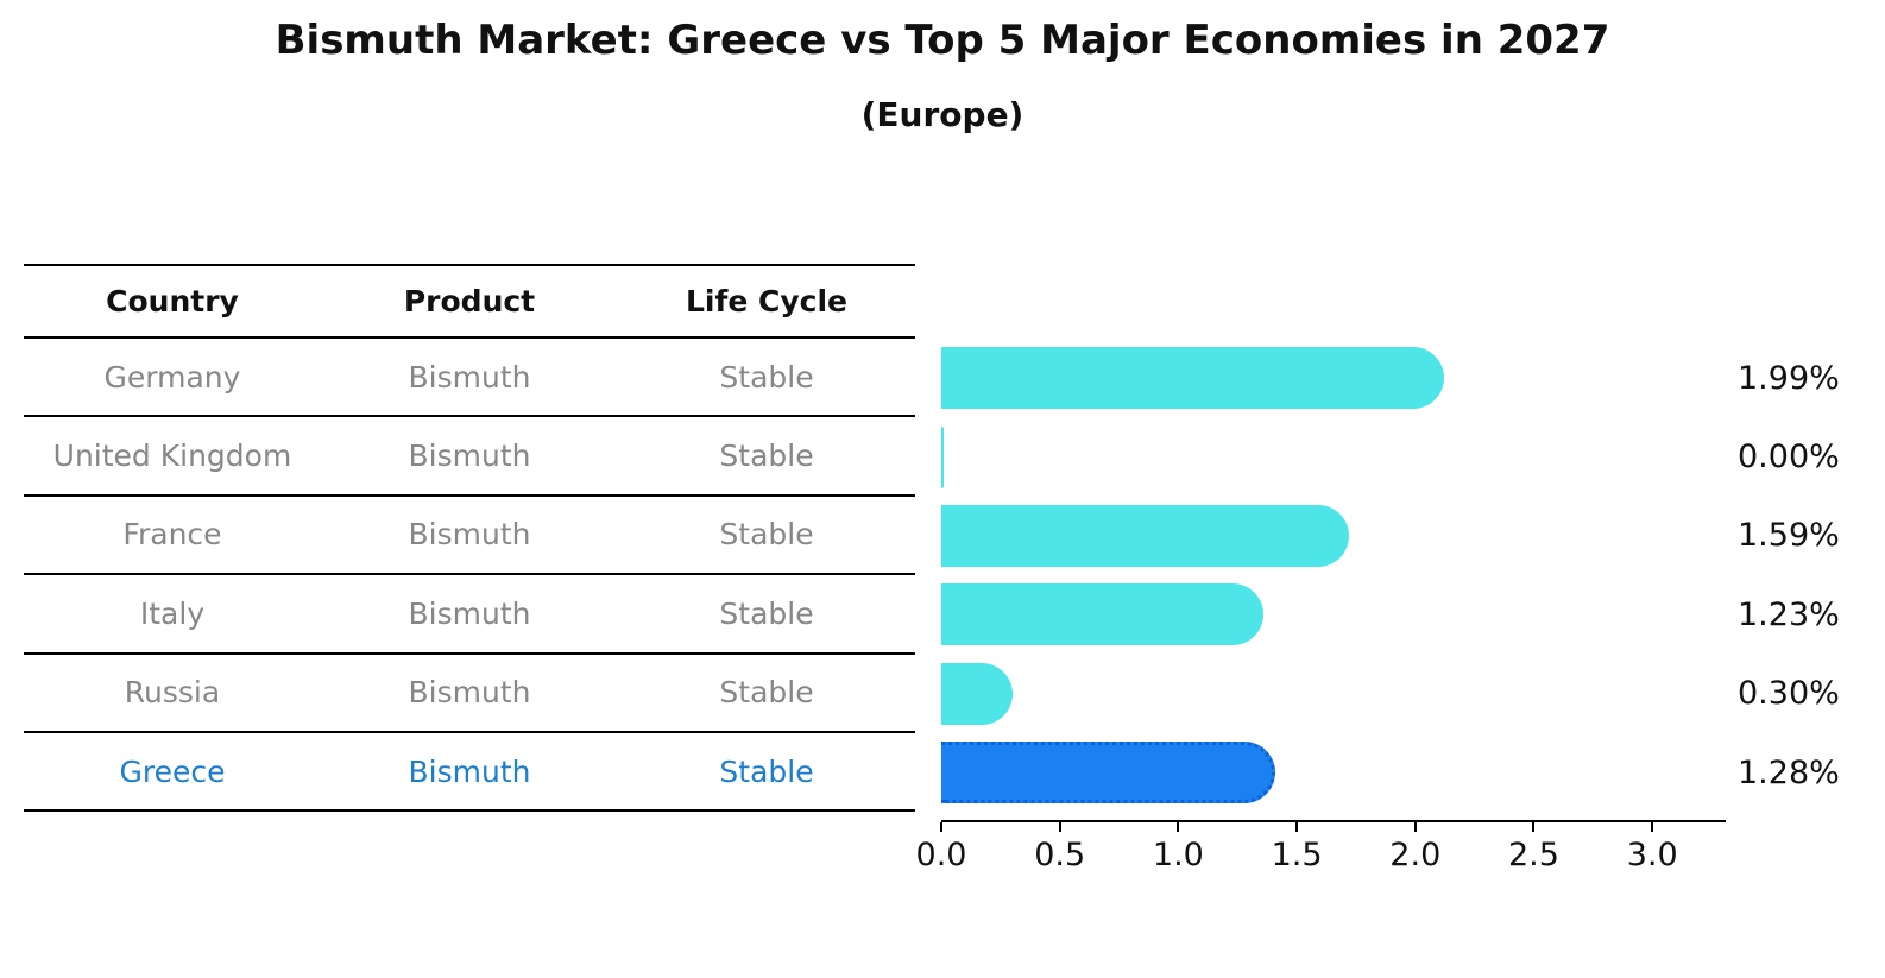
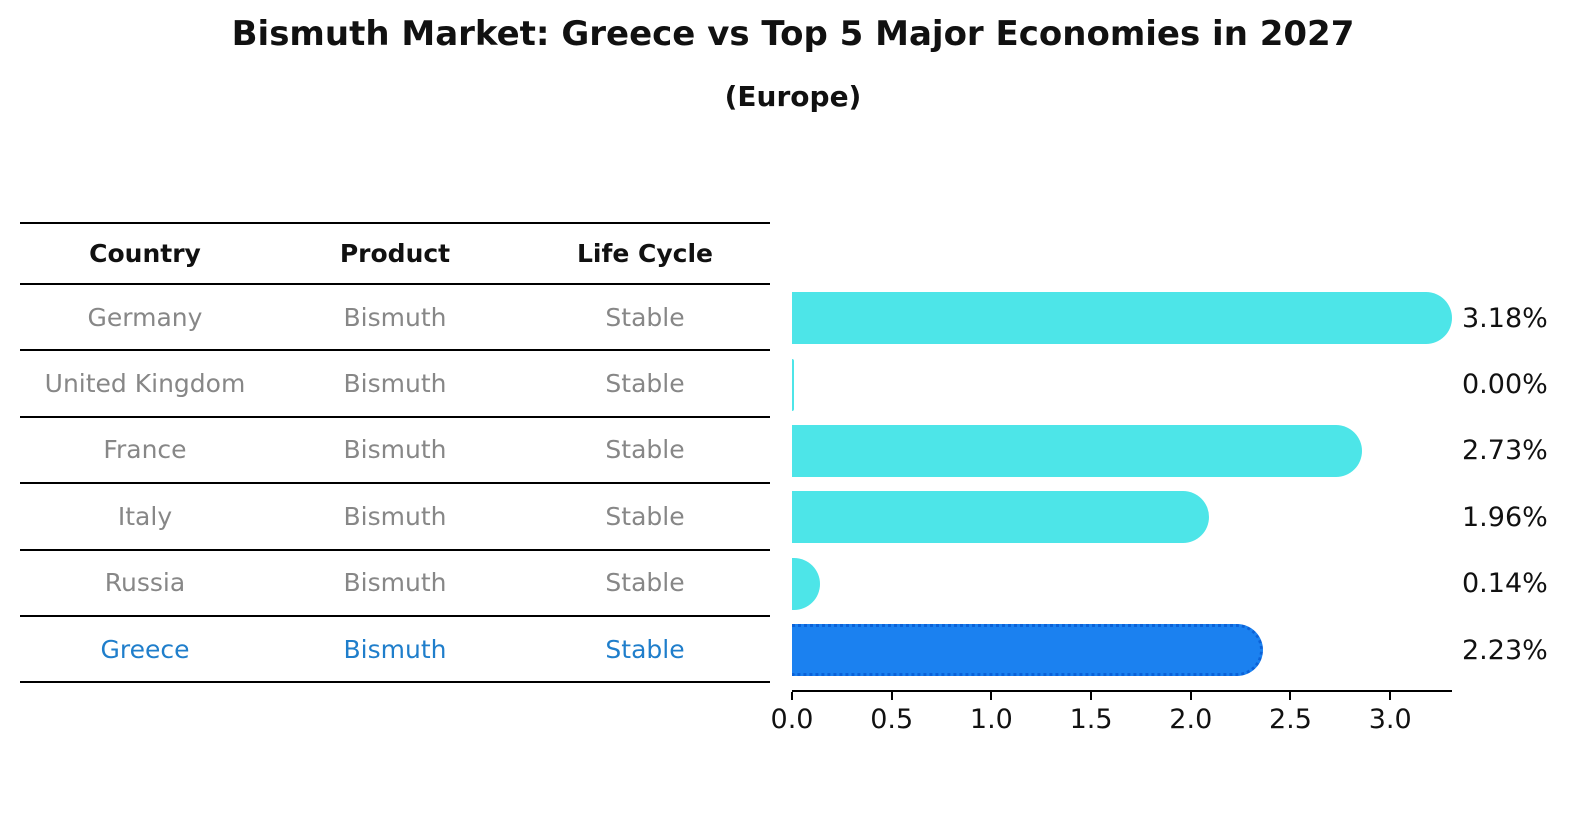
Germany: 1.99% -> 3.18%
France: 1.59% -> 2.73%
Italy: 1.23% -> 1.96%
Russia: 0.30% -> 0.14%
Greece: 1.28% -> 2.23%
